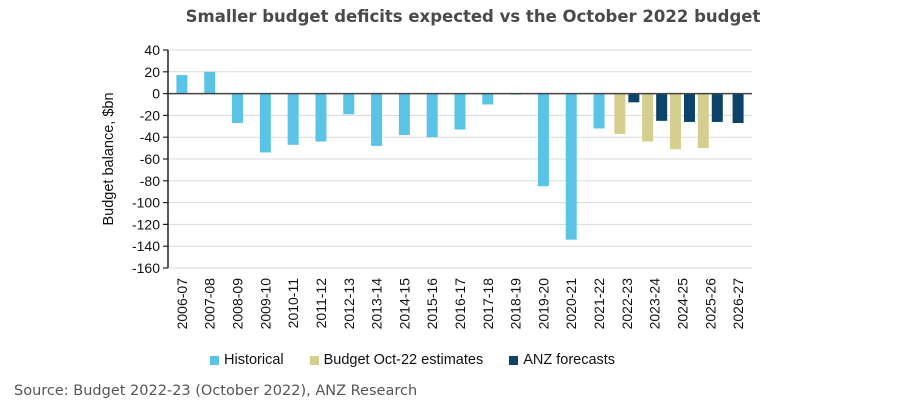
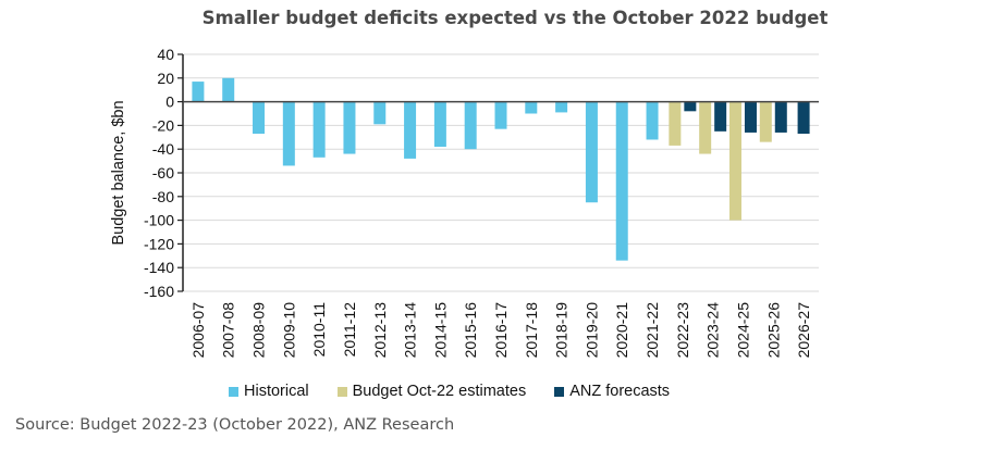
Historical/2016-17: -33 -> -23
Historical/2018-19: -1 -> -9
Budget Oct-22 estimates/2024-25: -51 -> -100
Budget Oct-22 estimates/2025-26: -50 -> -34
